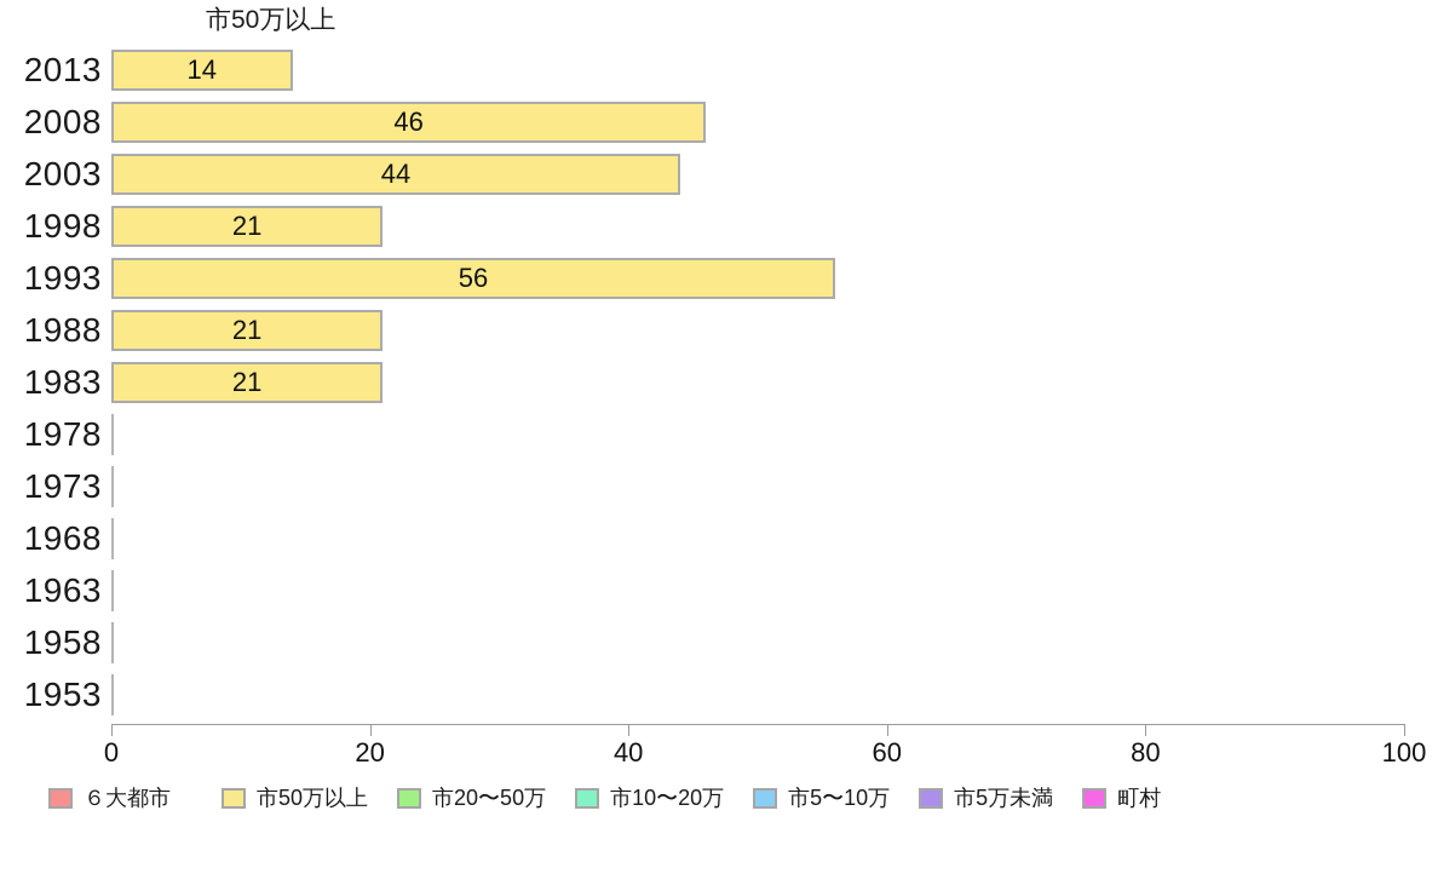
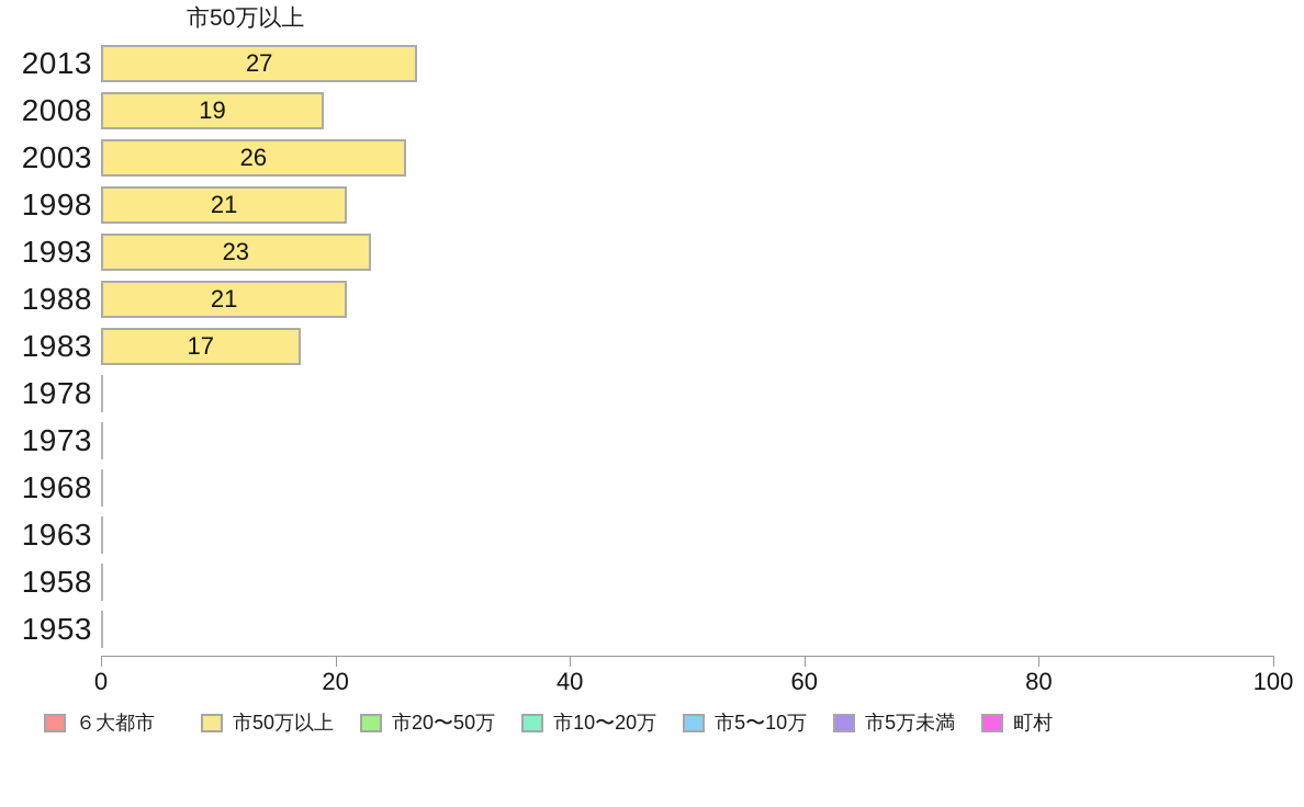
2013: 14 -> 27
2008: 46 -> 19
2003: 44 -> 26
1993: 56 -> 23
1983: 21 -> 17
